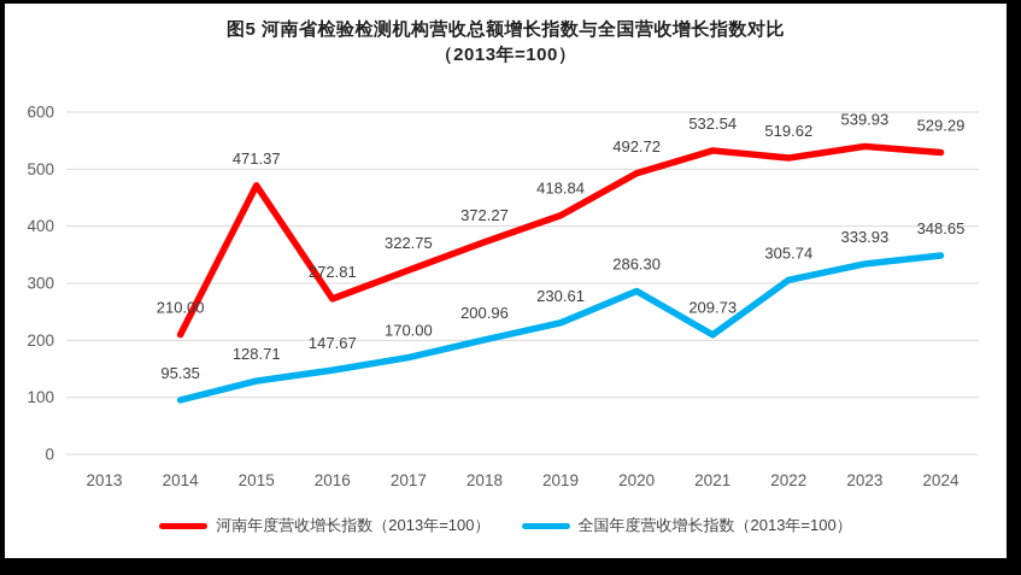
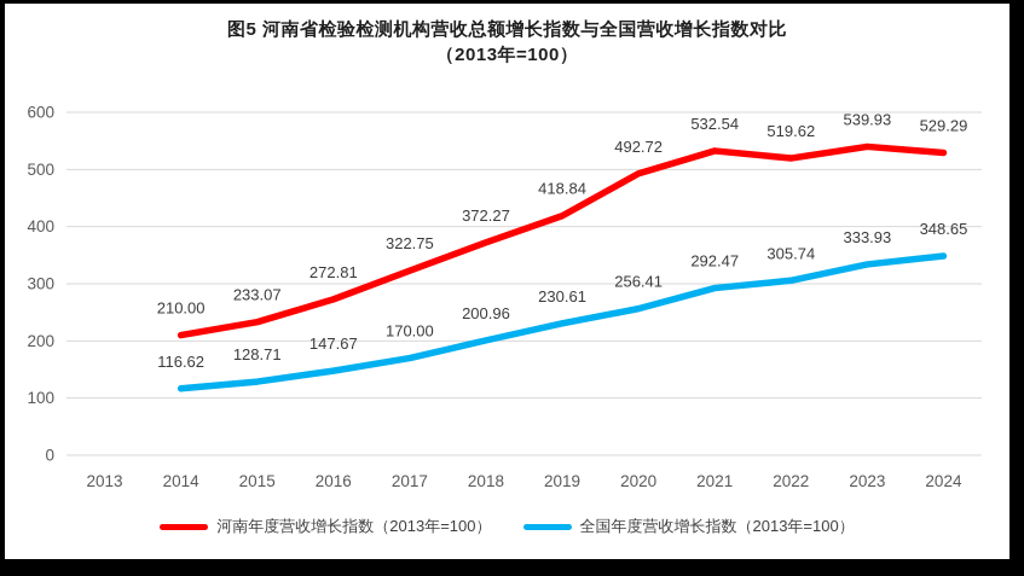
全国年度营收增长指数（2013年=100）/2014: 95.35 -> 116.62
河南年度营收增长指数（2013年=100）/2015: 471.37 -> 233.07
全国年度营收增长指数（2013年=100）/2020: 286.30 -> 256.41
全国年度营收增长指数（2013年=100）/2021: 209.73 -> 292.47
